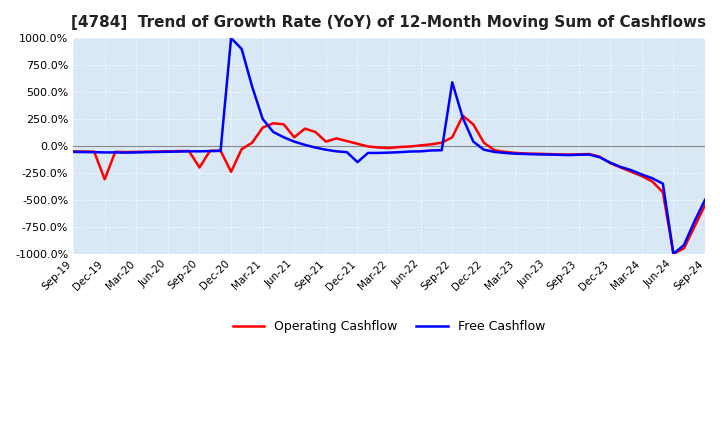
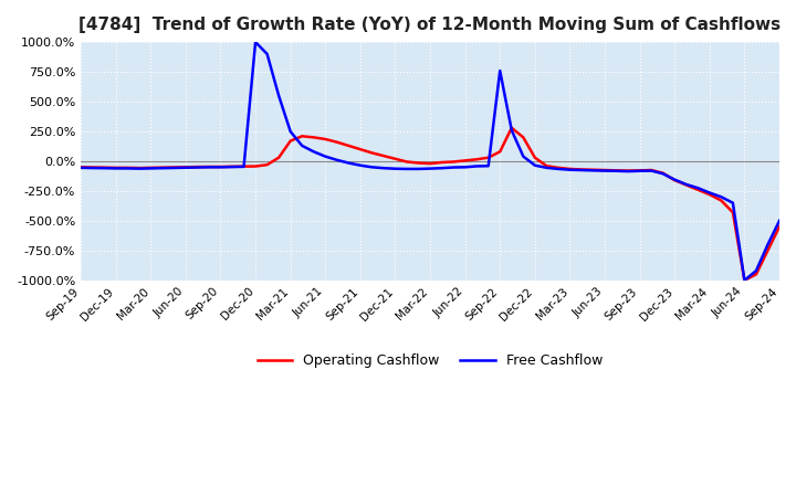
Operating Cashflow/Dec-19: -310% -> -60%
Operating Cashflow/Sep-20: -200% -> -50%
Operating Cashflow/Dec-20: -240% -> -40%
Operating Cashflow/Jun-21: 80% -> 180%
Operating Cashflow/Sep-21: 40% -> 100%
Free Cashflow/Dec-21: -150% -> -60%
Free Cashflow/Sep-22: 590% -> 760%
